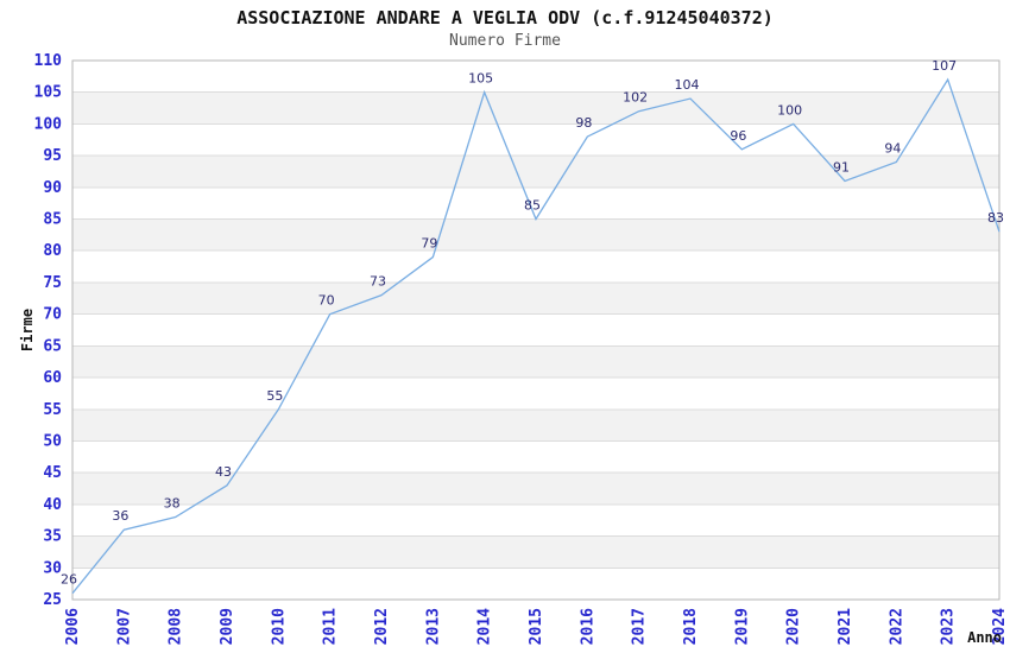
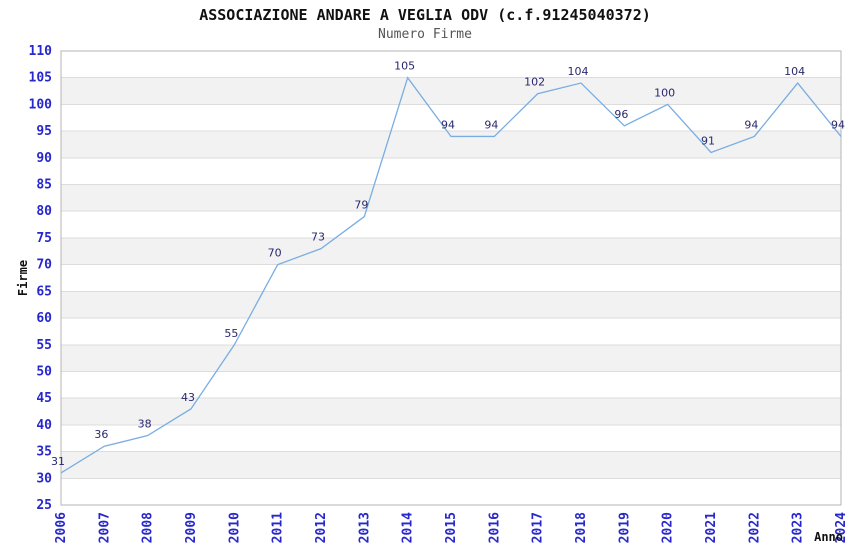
2006: 26 -> 31
2015: 85 -> 94
2016: 98 -> 94
2023: 107 -> 104
2024: 83 -> 94
